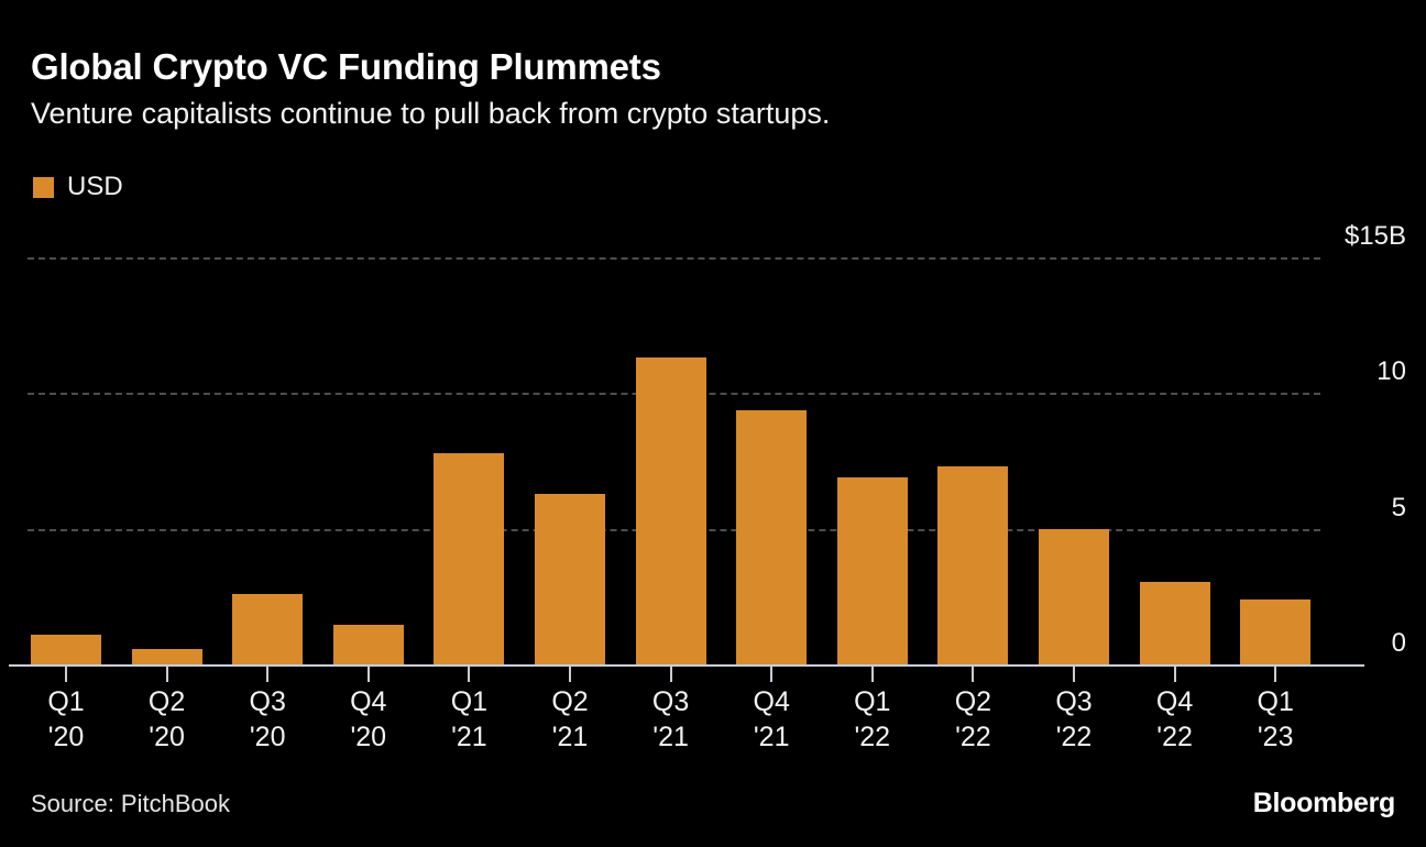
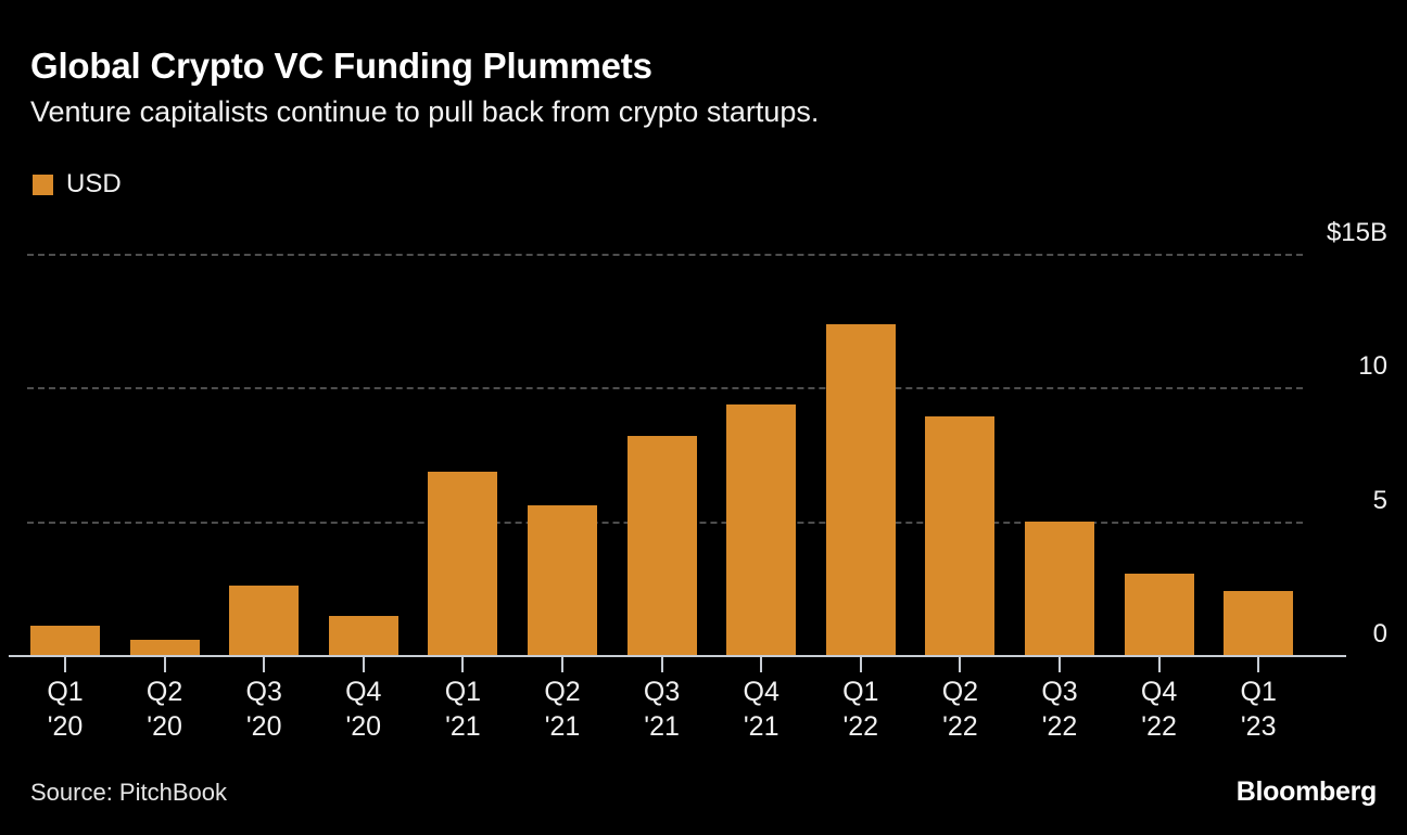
Q1 '21: $7.8B -> $6.8B
Q2 '21: $6.3B -> $5.6B
Q3 '21: $11.3B -> $8.2B
Q1 '22: $6.9B -> $12.3B
Q2 '22: $7.3B -> $8.9B
